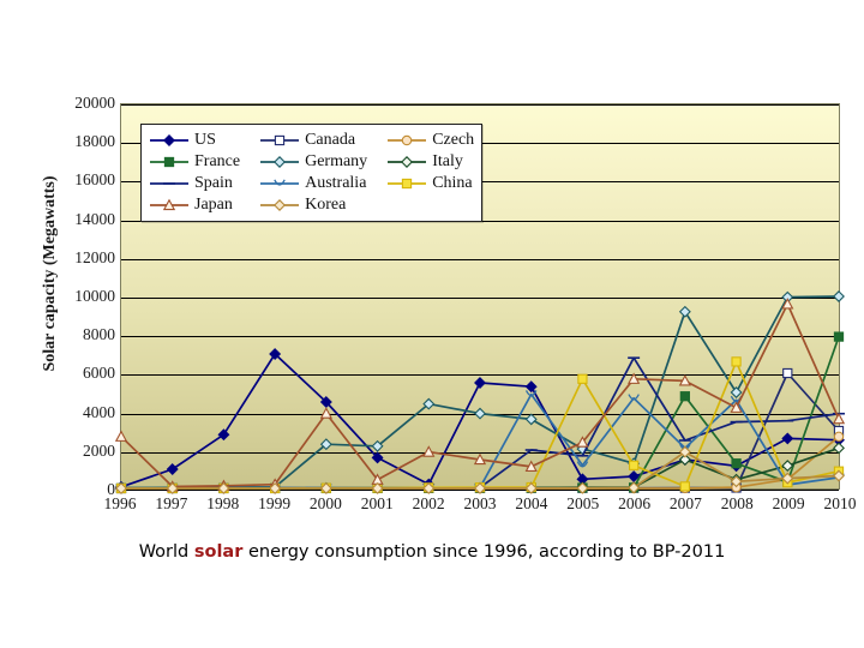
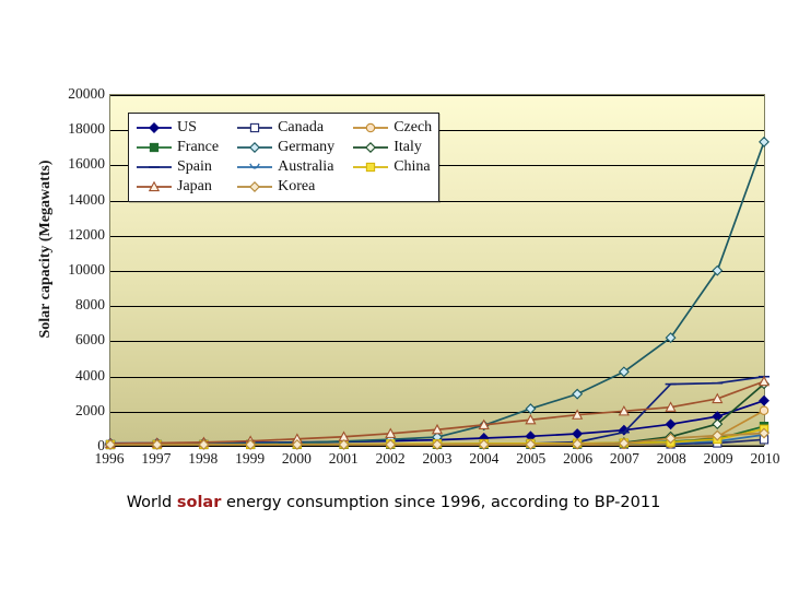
Japan/1996: 2700 -> 100
US/1997: 1000 -> 100
US/1998: 2800 -> 100
US/1999: 7000 -> 100
US/2000: 4500 -> 100
Germany/2000: 2300 -> 100
Japan/2000: 3900 -> 300
US/2001: 1600 -> 200
Germany/2001: 2200 -> 200
Germany/2002: 4400 -> 300
Japan/2002: 1900 -> 600
US/2003: 5500 -> 300
Germany/2003: 3900 -> 400
Japan/2003: 1500 -> 900
US/2004: 5300 -> 400
Germany/2004: 3600 -> 1100
Spain/2004: 2000 -> 100
Australia/2004: 4900 -> 100
Spain/2005: 1700 -> 100
Australia/2005: 1200 -> 100
China/2005: 5700 -> 100
Japan/2005: 2400 -> 1400
Germany/2006: 1300 -> 2900
Spain/2006: 6800 -> 100
Australia/2006: 4700 -> 100
China/2006: 1200 -> 100
Japan/2006: 5700 -> 1700
US/2007: 1500 -> 800
France/2007: 4800 -> 100
Germany/2007: 9200 -> 4200
Italy/2007: 1500 -> 100
Spain/2007: 2500 -> 700
Australia/2007: 2100 -> 100
Japan/2007: 5600 -> 1900
Korea/2007: 1900 -> 100
France/2008: 1300 -> 200
Germany/2008: 5000 -> 6100
Australia/2008: 4600 -> 100
China/2008: 6600 -> 100
Japan/2008: 4200 -> 2100
US/2009: 2600 -> 1600
Canada/2009: 6000 -> 100
Japan/2009: 9600 -> 2600
Canada/2010: 3000 -> 300
Czech/2010: 2700 -> 2000
France/2010: 7900 -> 1100
Germany/2010: 10000 -> 17300
Italy/2010: 2100 -> 3500
